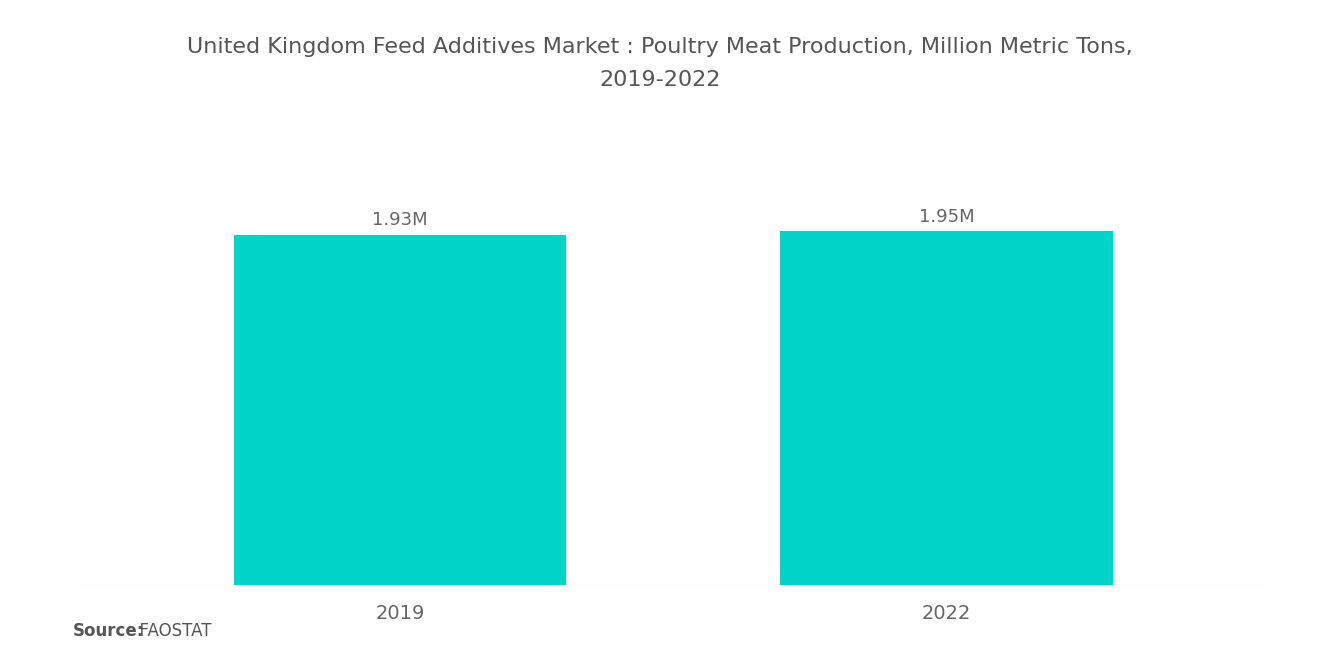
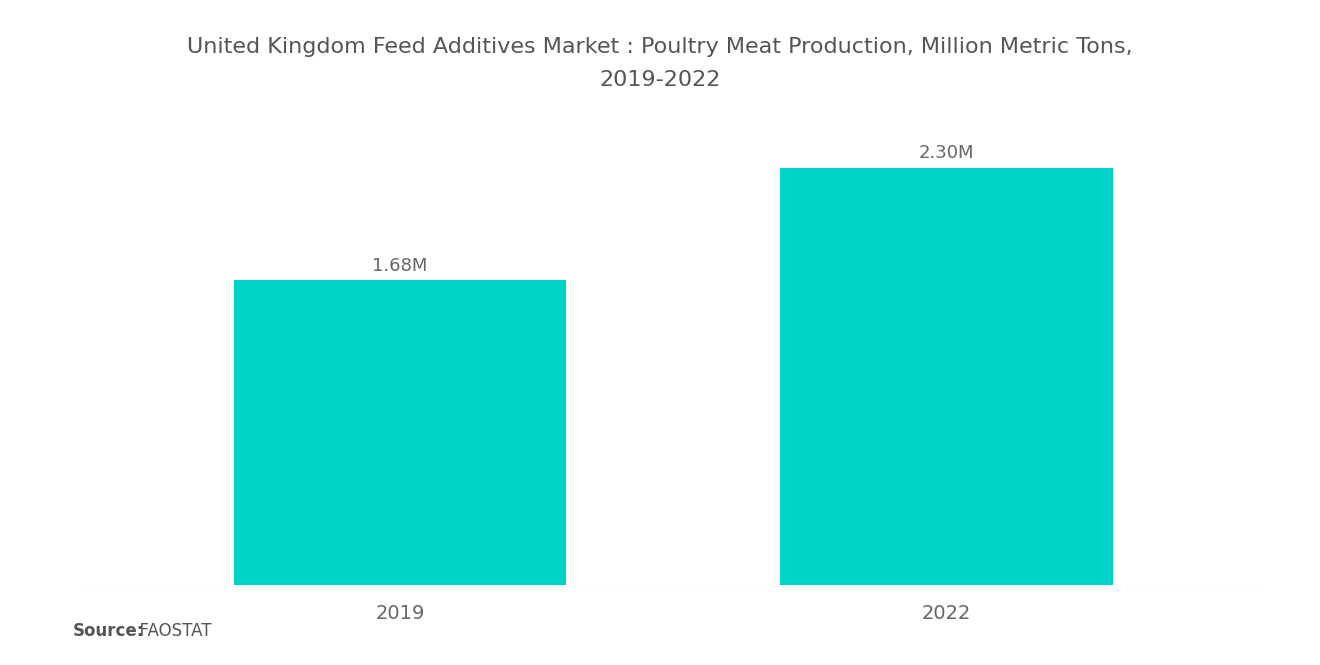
2019: 1.93M -> 1.68M
2022: 1.95M -> 2.30M
